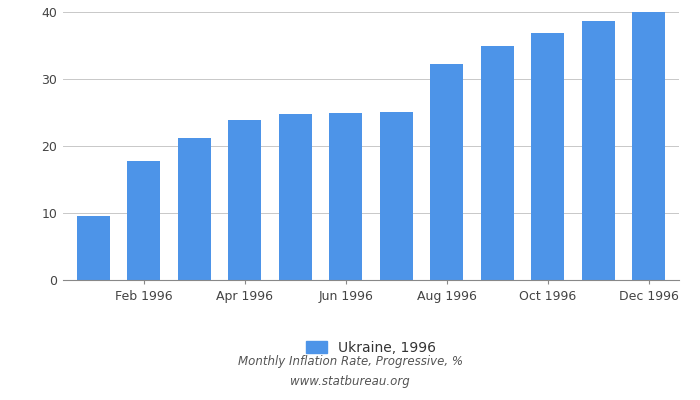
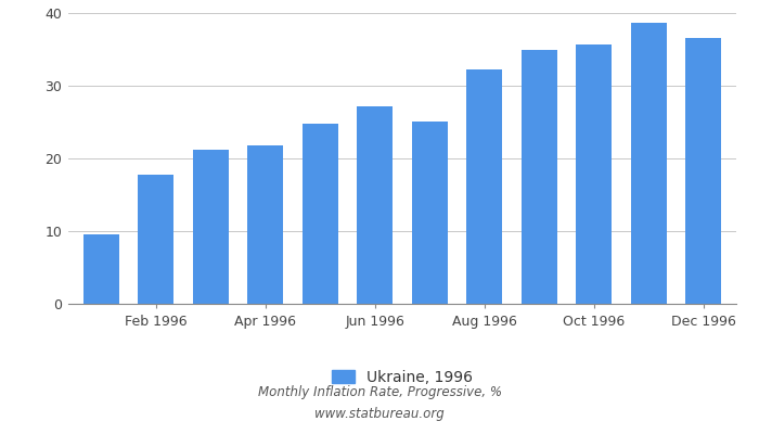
Apr 1996: 23.9 -> 21.8
Jun 1996: 24.9 -> 27.2
Oct 1996: 36.8 -> 35.6
Dec 1996: 40.0 -> 36.6
